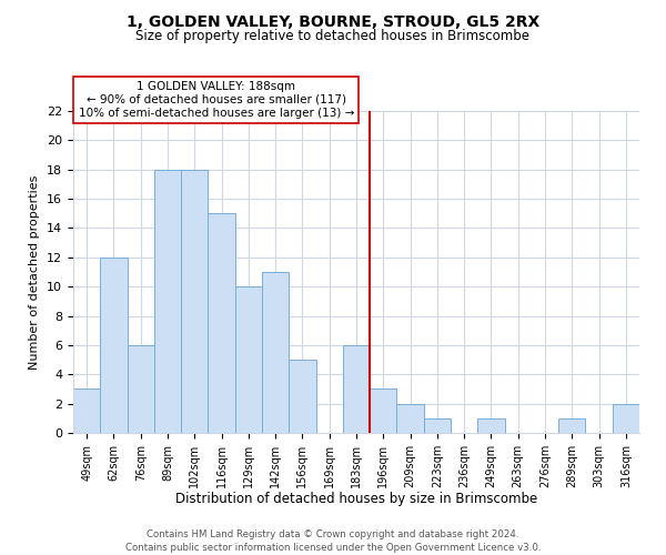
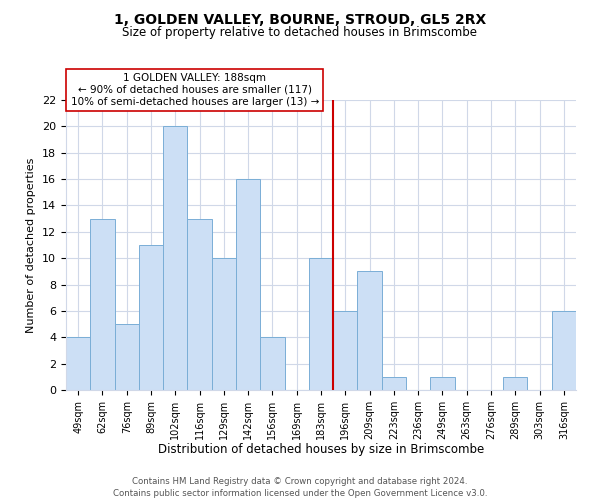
49sqm: 3 -> 4
62sqm: 12 -> 13
76sqm: 6 -> 5
89sqm: 18 -> 11
102sqm: 18 -> 20
116sqm: 15 -> 13
142sqm: 11 -> 16
156sqm: 5 -> 4
183sqm: 6 -> 10
196sqm: 3 -> 6
209sqm: 2 -> 9
316sqm: 2 -> 6
